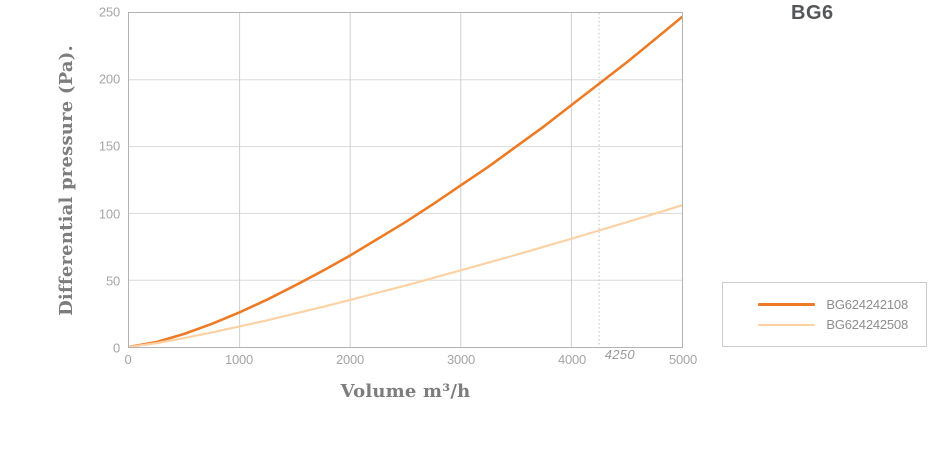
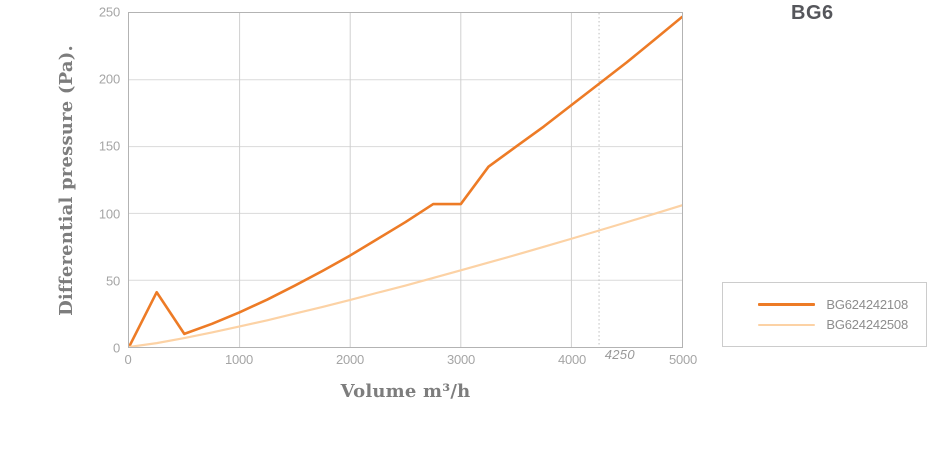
BG624242108/250: 4 -> 41
BG624242108/3000: 121 -> 107
